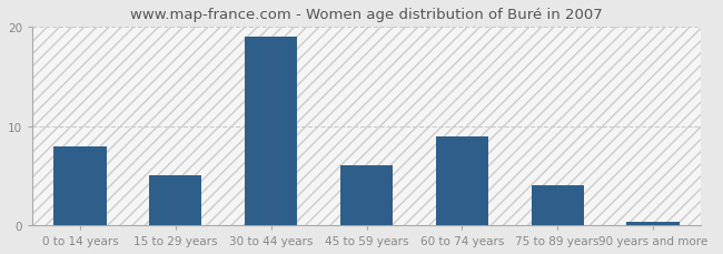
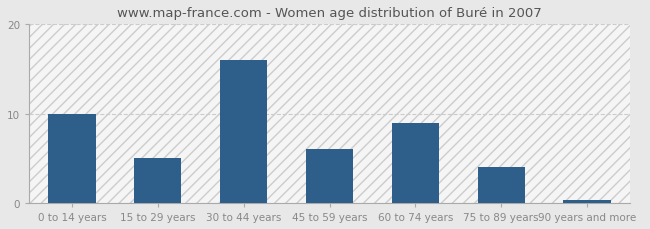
0 to 14 years: 8.0 -> 10.0
30 to 44 years: 19.0 -> 16.0
